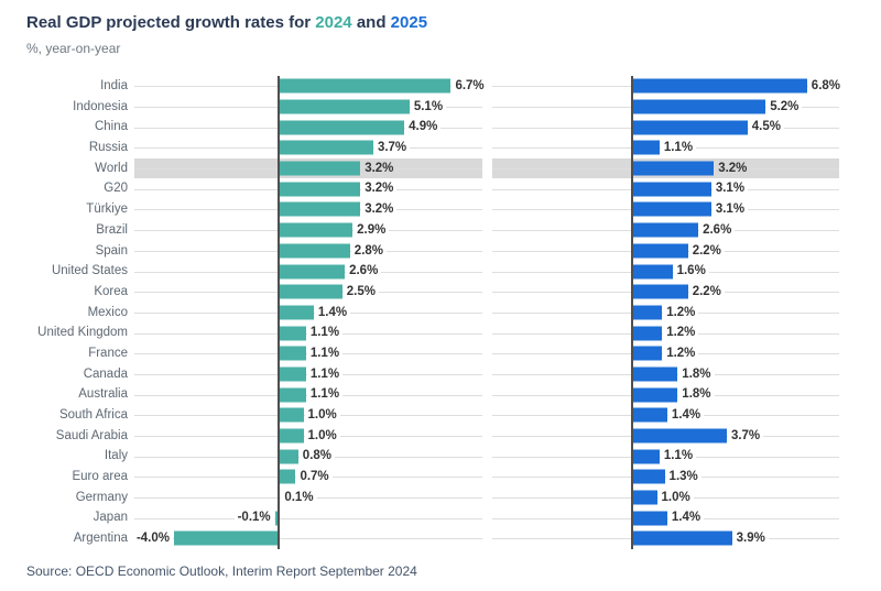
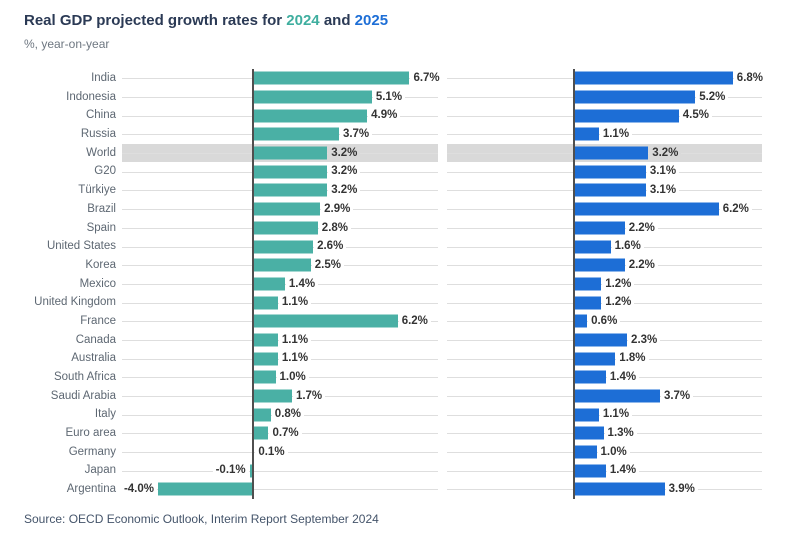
2025/Brazil: 2.6% -> 6.2%
2024/France: 1.1% -> 6.2%
2025/France: 1.2% -> 0.6%
2025/Canada: 1.8% -> 2.3%
2024/Saudi Arabia: 1.0% -> 1.7%
